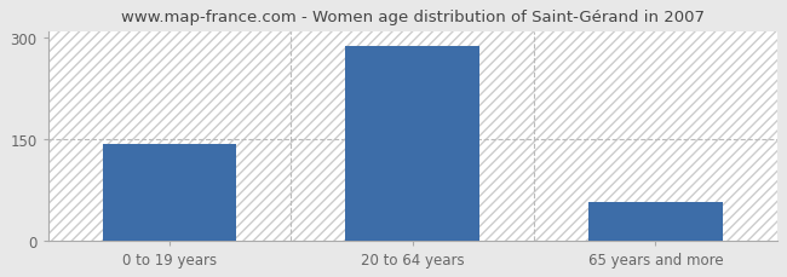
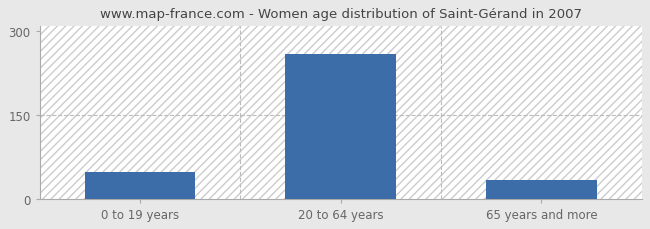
0 to 19 years: 143 -> 48
20 to 64 years: 288 -> 260
65 years and more: 57 -> 34
